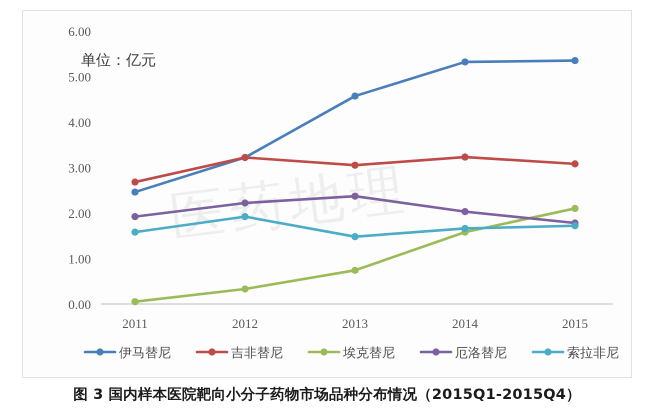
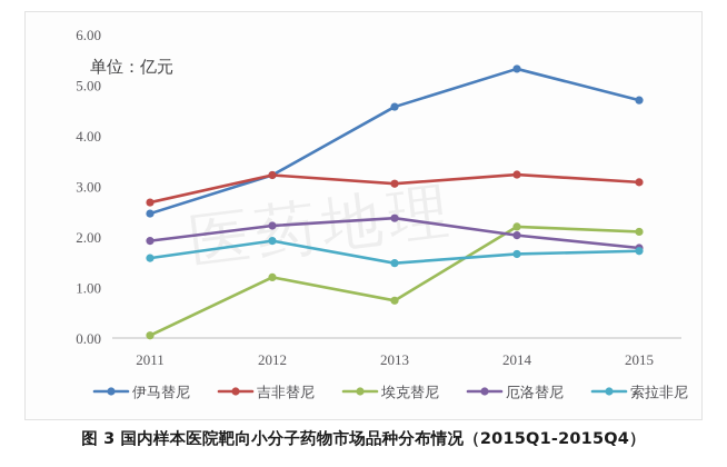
埃克替尼/2012: 0.3 -> 1.2
埃克替尼/2014: 1.6 -> 2.2
伊马替尼/2015: 5.3 -> 4.7
